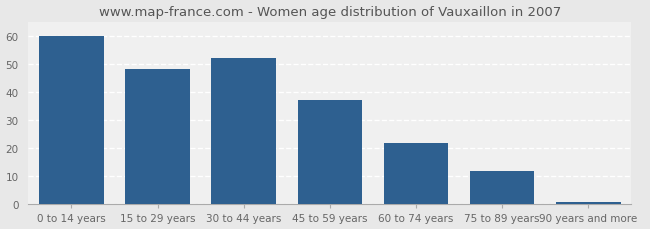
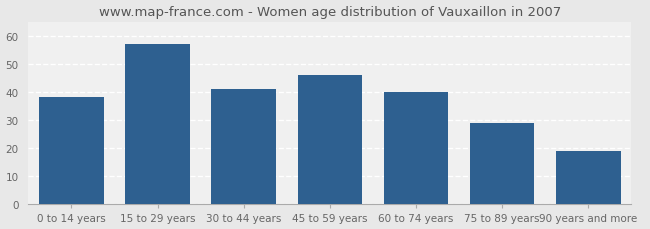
0 to 14 years: 60 -> 38
15 to 29 years: 48 -> 57
30 to 44 years: 52 -> 41
45 to 59 years: 37 -> 46
60 to 74 years: 22 -> 40
75 to 89 years: 12 -> 29
90 years and more: 1 -> 19
